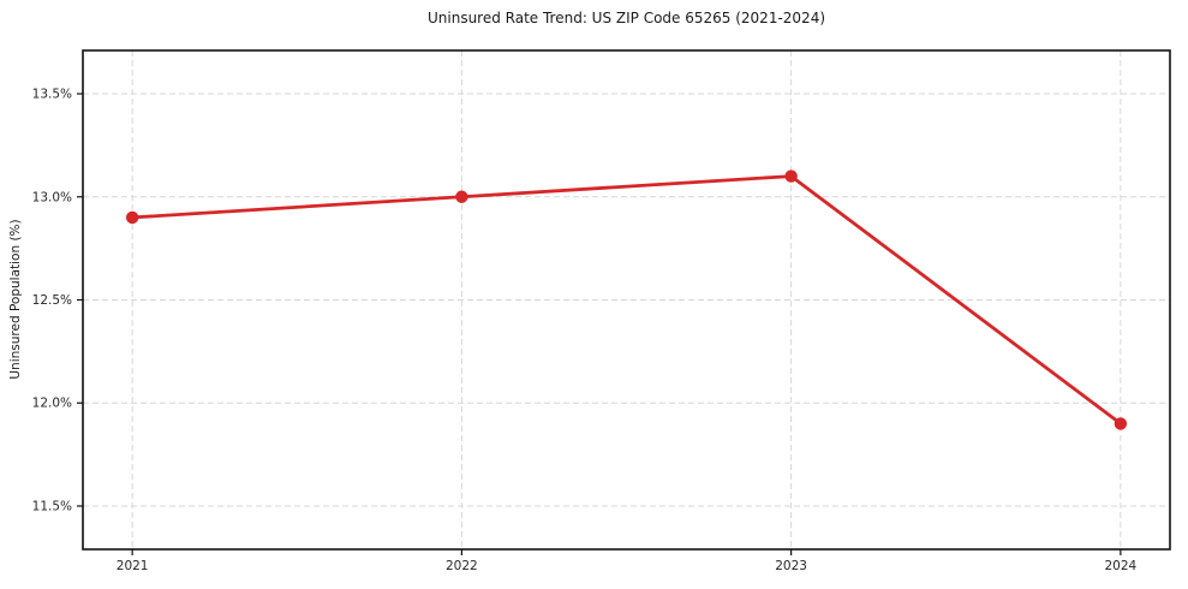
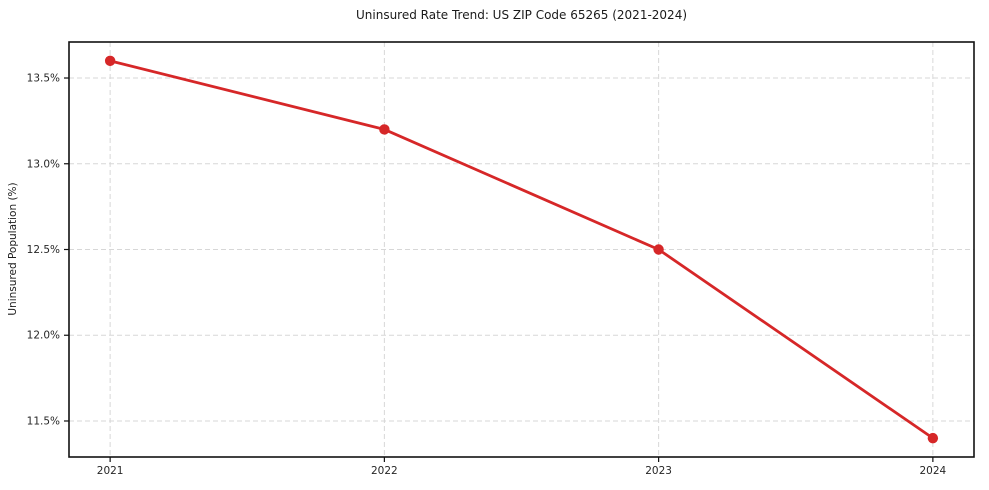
2021: 12.9% -> 13.6%
2022: 13.0% -> 13.2%
2023: 13.1% -> 12.5%
2024: 11.9% -> 11.4%
